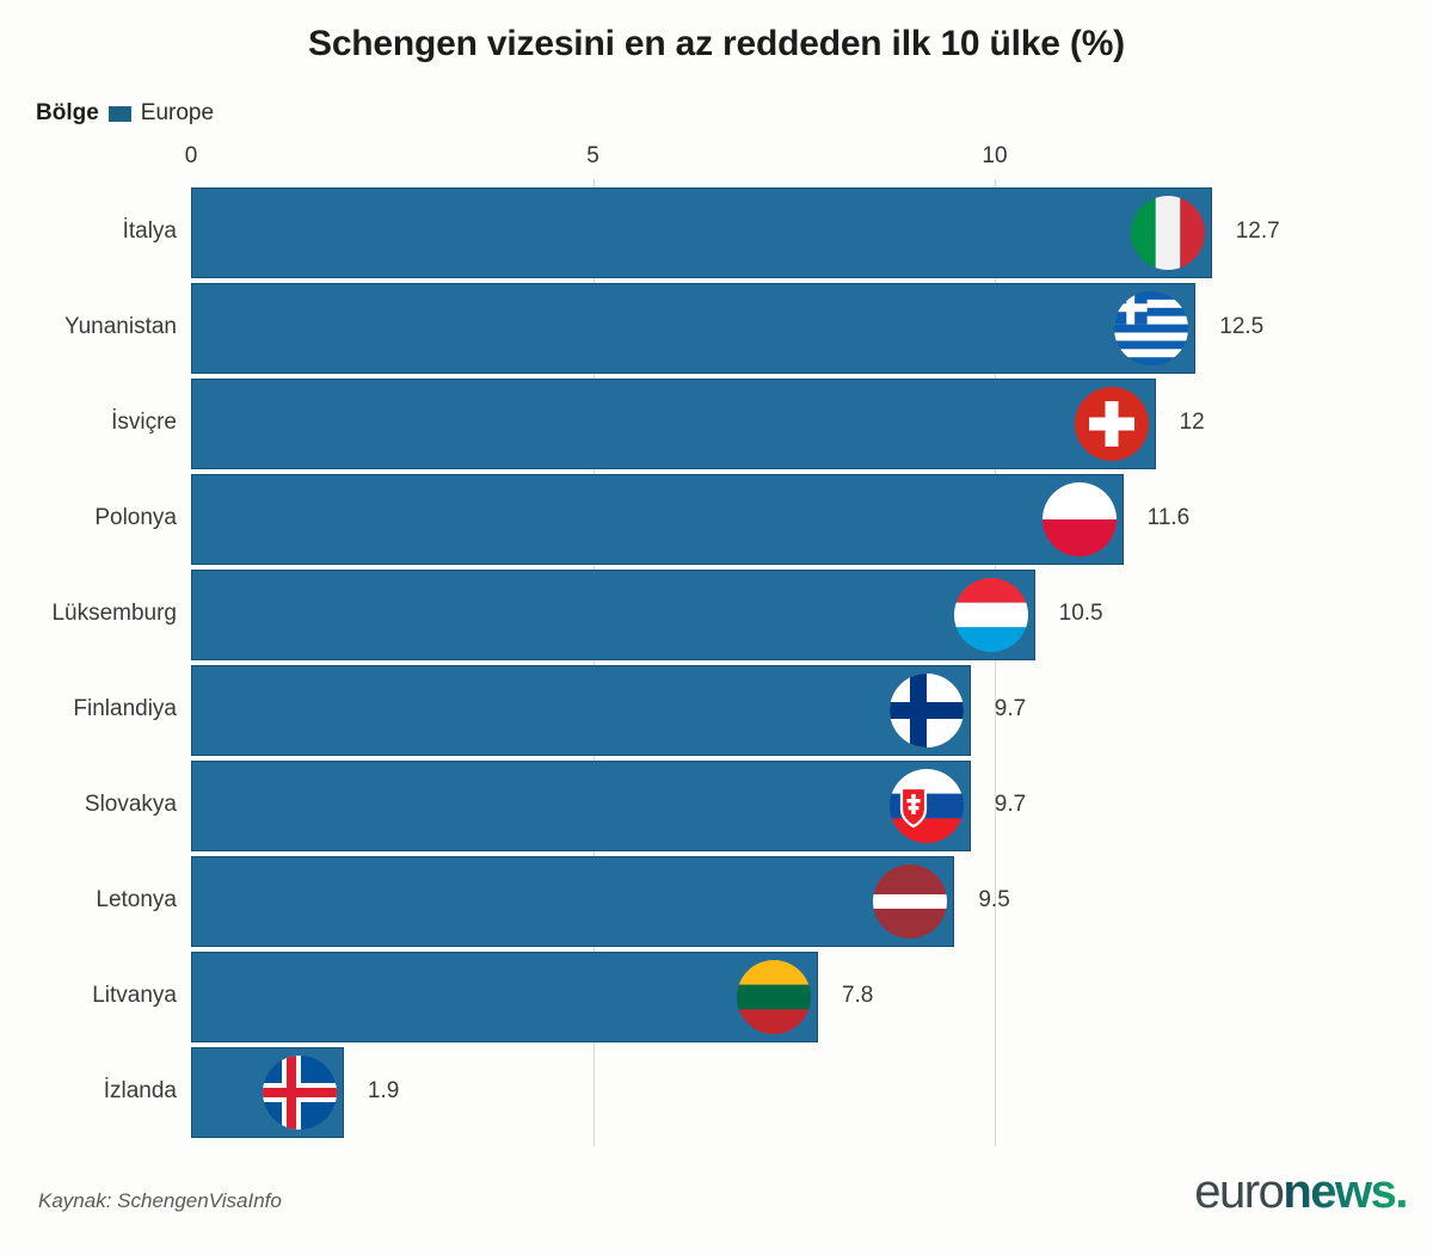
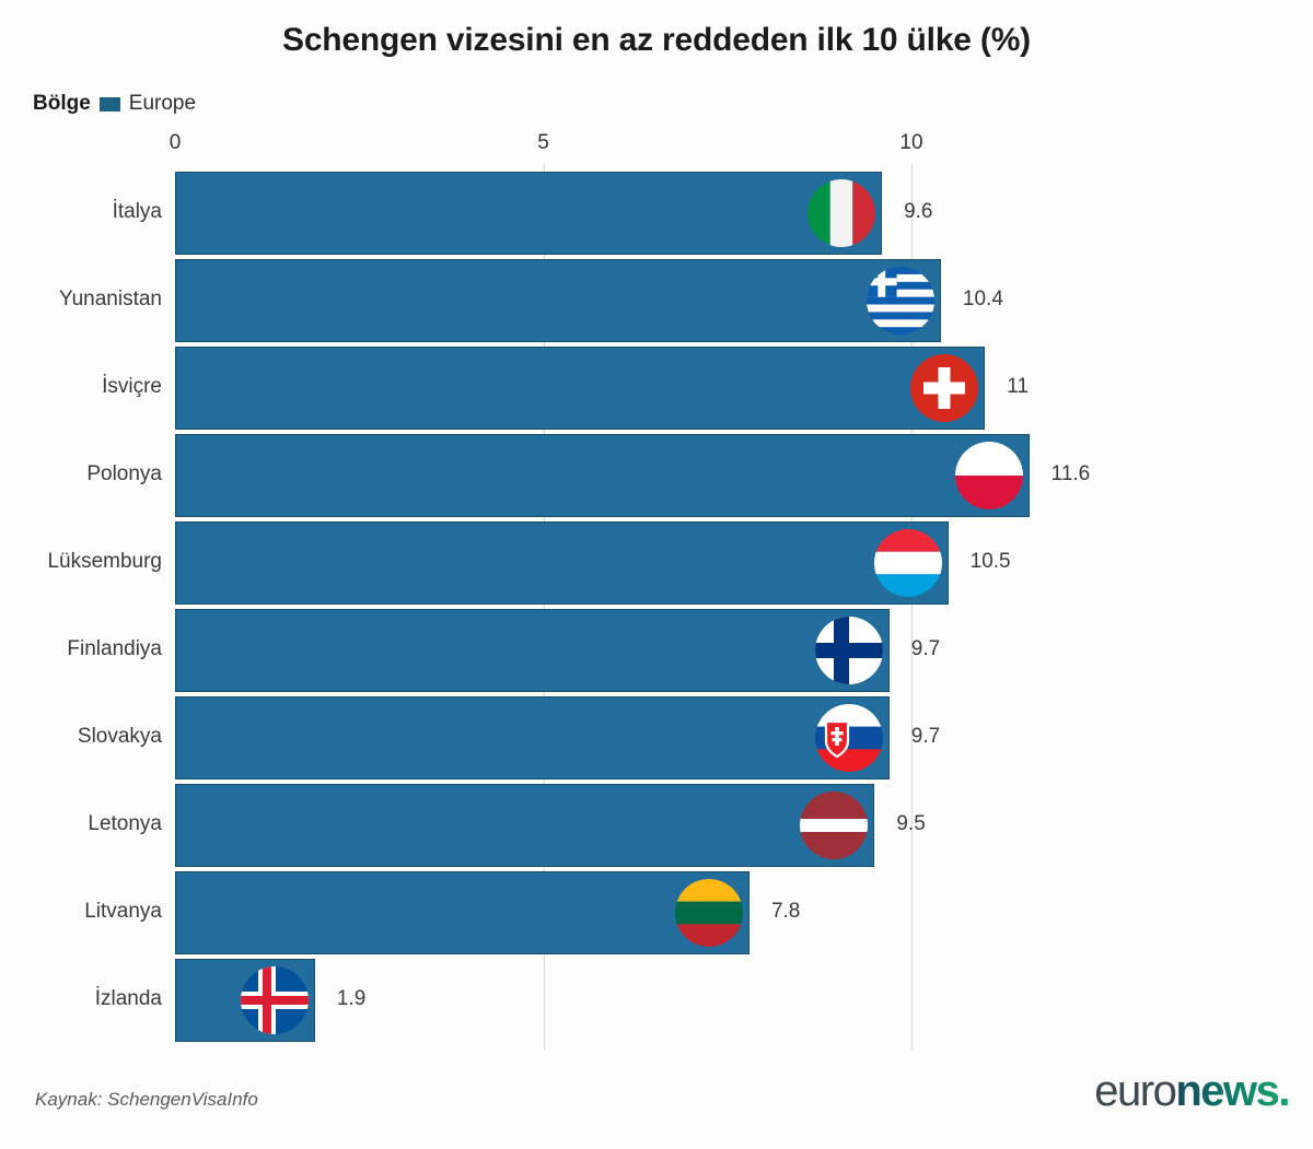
İtalya: 12.7 -> 9.6
Yunanistan: 12.5 -> 10.4
İsviçre: 12 -> 11
